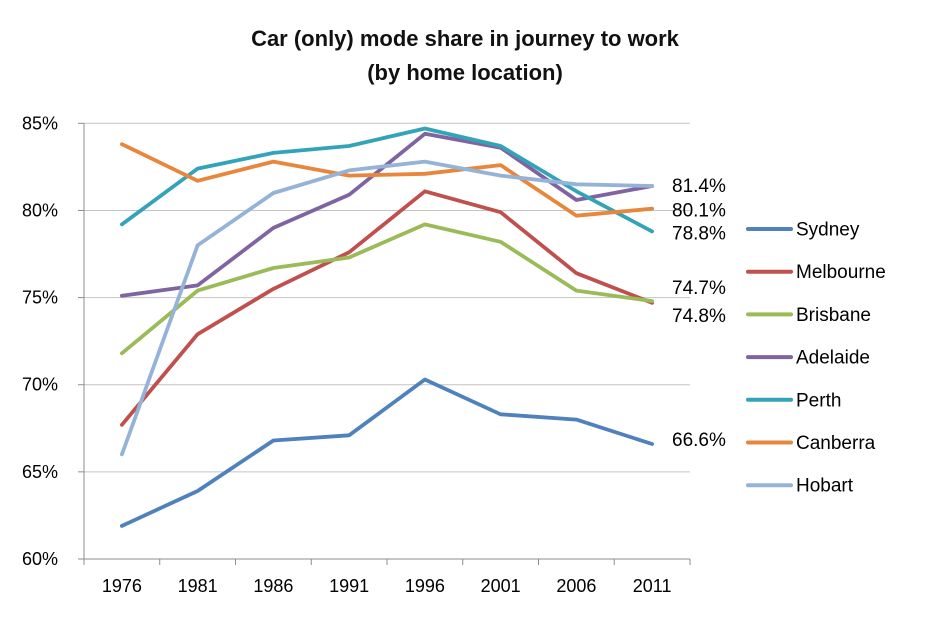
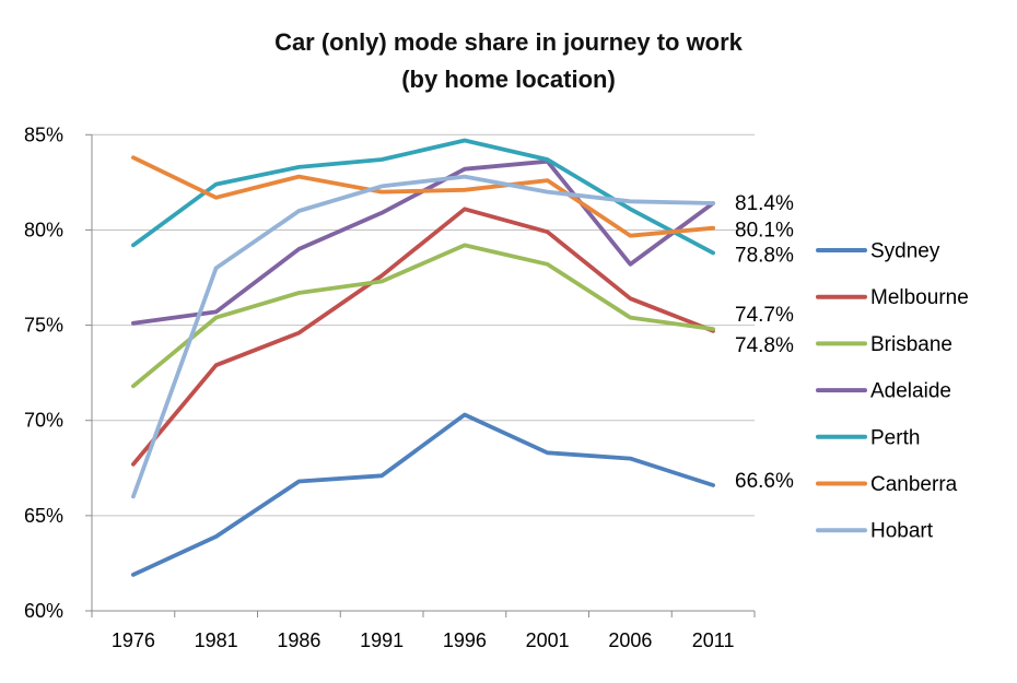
Melbourne/1986: 75.5% -> 74.6%
Adelaide/1996: 84.4% -> 83.2%
Adelaide/2006: 80.6% -> 78.2%
